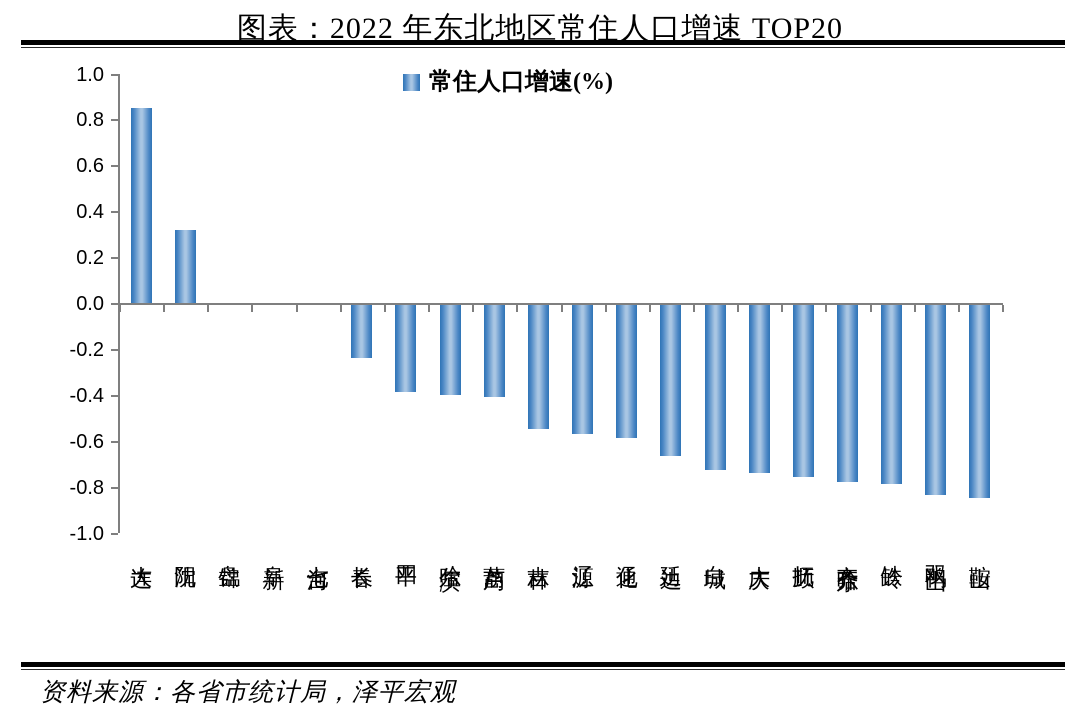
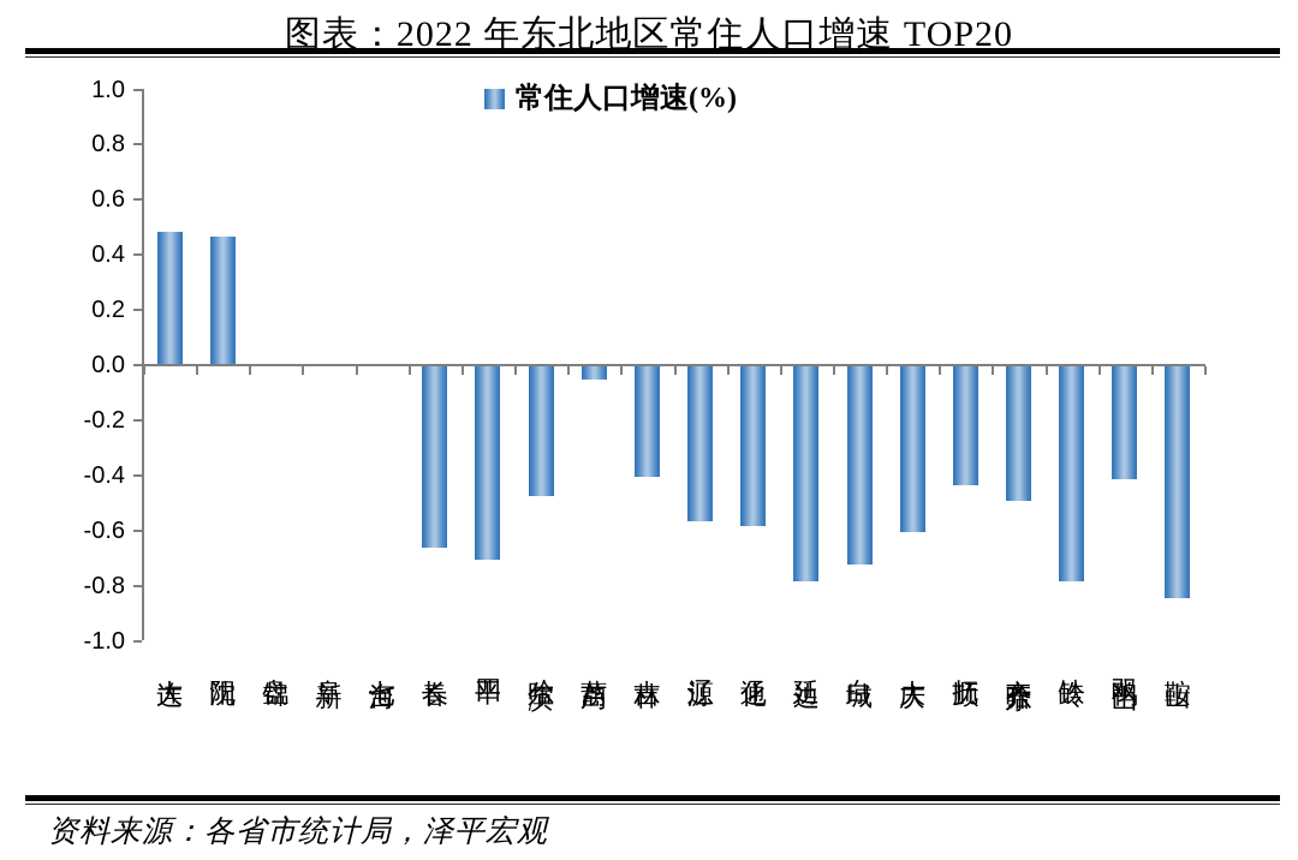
大连: 0.85 -> 0.48
沈阳: 0.32 -> 0.46
长春: -0.23 -> -0.66
四平: -0.38 -> -0.70
哈尔滨: -0.39 -> -0.47
葫芦岛: -0.40 -> -0.05
吉林: -0.54 -> -0.40
延边: -0.66 -> -0.78
大庆: -0.73 -> -0.60
抚顺: -0.75 -> -0.43
齐齐哈尔: -0.77 -> -0.49
双鸭山: -0.83 -> -0.41
